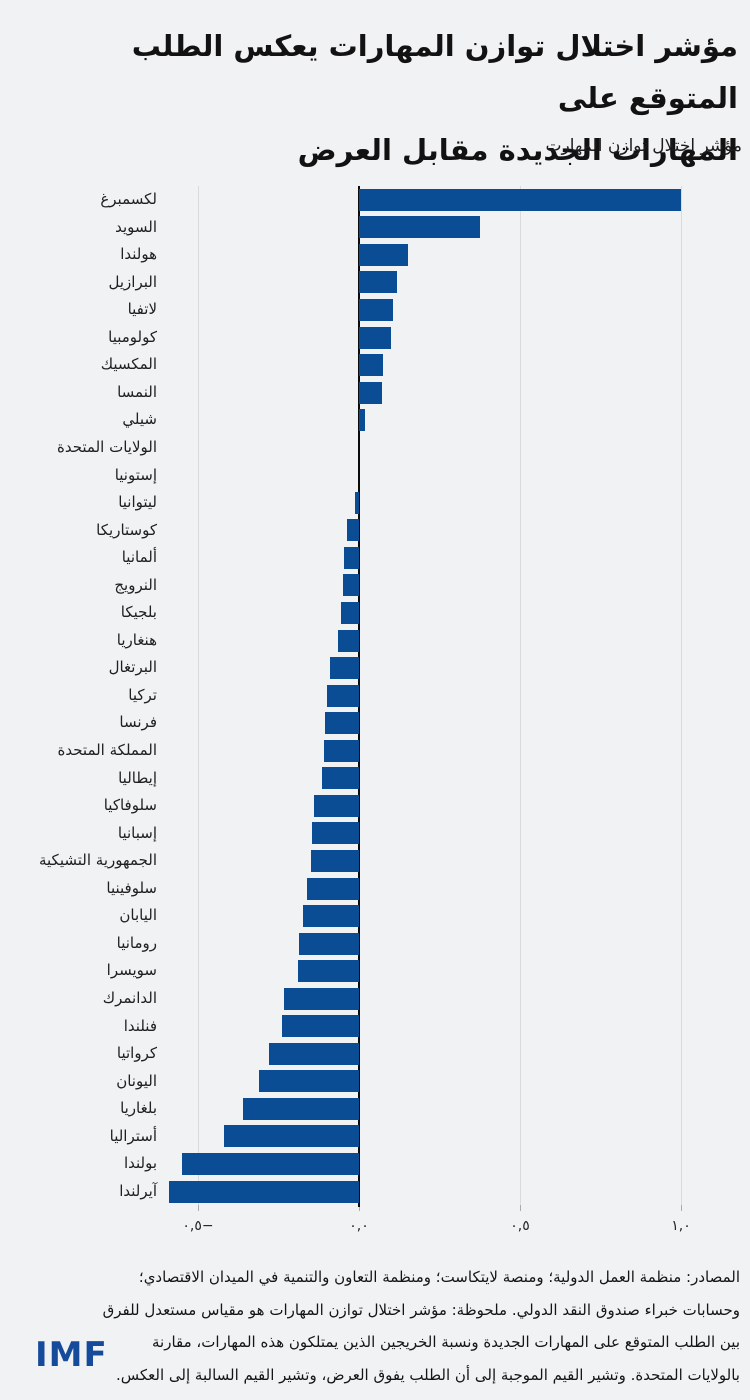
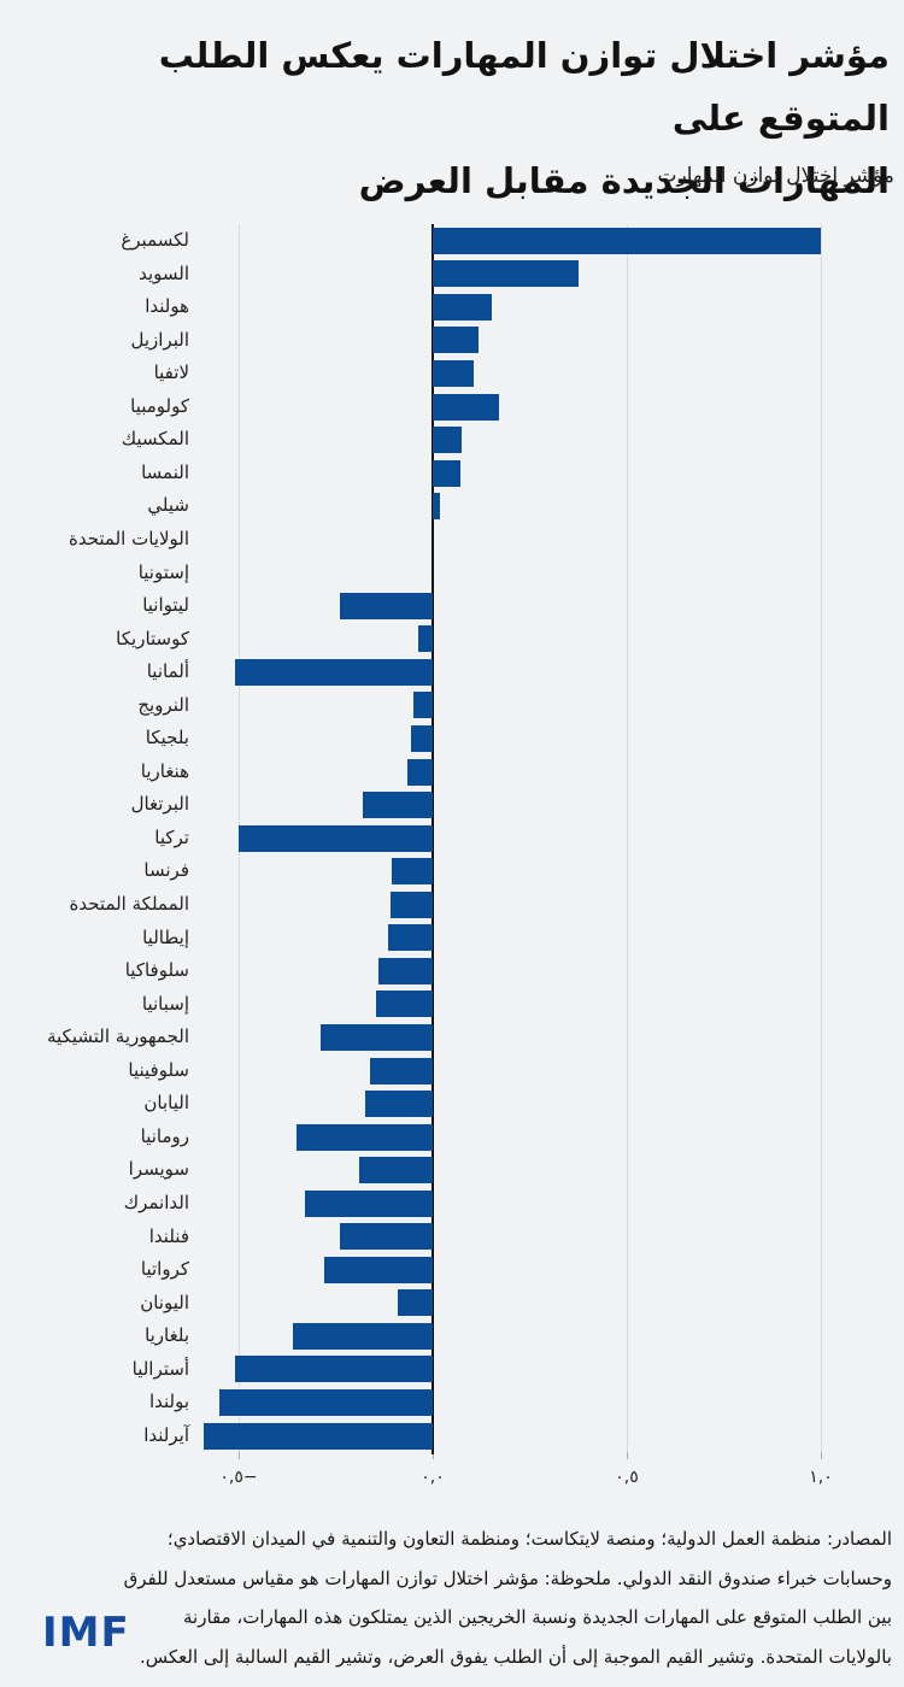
كولومبيا: 0,10 -> 0,17
ليتوانيا: -0,01 -> -0,24
ألمانيا: -0,05 -> -0,51
البرتغال: -0,09 -> -0,18
تركيا: -0,10 -> -0,50
الجمهورية التشيكية: -0,15 -> -0,29
رومانيا: -0,18 -> -0,35
الدانمرك: -0,23 -> -0,33
اليونان: -0,31 -> -0,09
أستراليا: -0,42 -> -0,51
